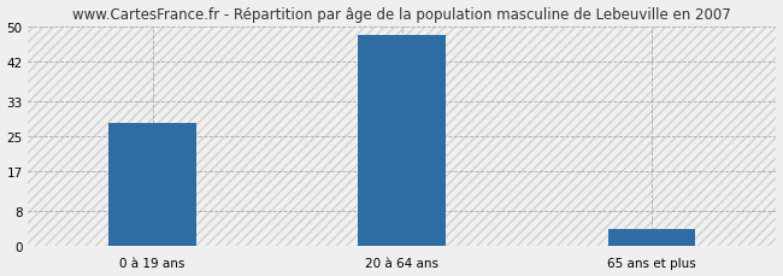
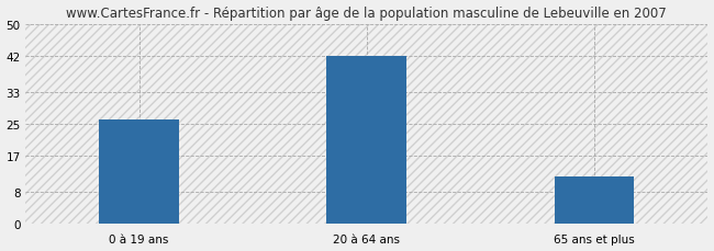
0 à 19 ans: 28 -> 26
20 à 64 ans: 48 -> 42
65 ans et plus: 4 -> 12
